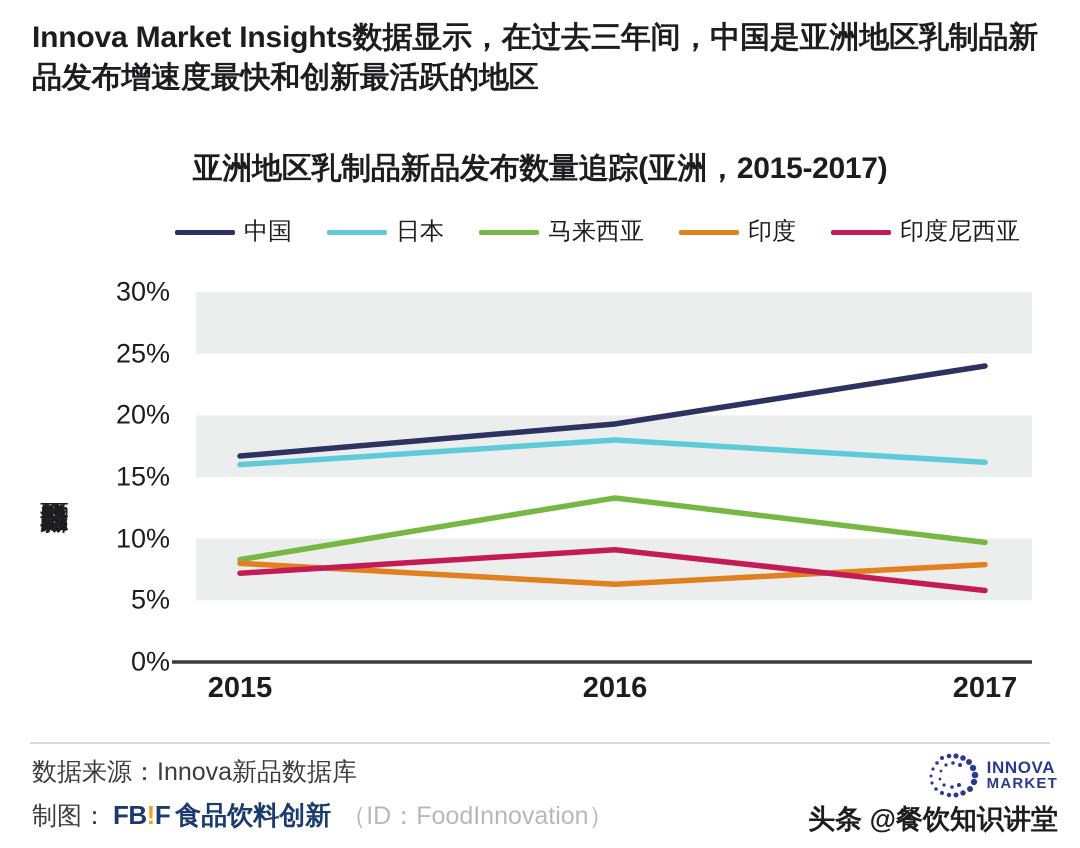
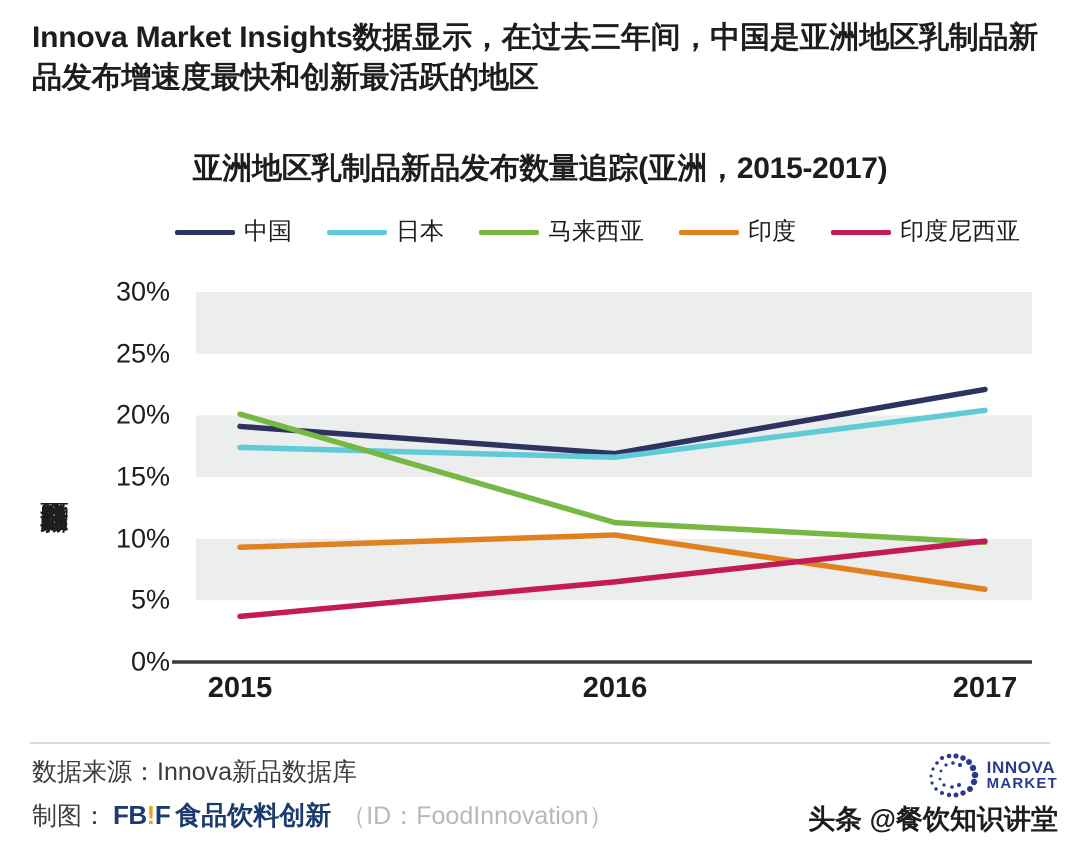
中国/2015: 16.7% -> 19.1%
日本/2015: 16.0% -> 17.4%
马来西亚/2015: 8.3% -> 20.1%
印度/2015: 8.0% -> 9.3%
印度尼西亚/2015: 7.2% -> 3.7%
中国/2016: 19.3% -> 16.9%
日本/2016: 18.0% -> 16.6%
马来西亚/2016: 13.3% -> 11.3%
印度/2016: 6.3% -> 10.3%
印度尼西亚/2016: 9.1% -> 6.5%
中国/2017: 24.0% -> 22.1%
日本/2017: 16.2% -> 20.4%
印度/2017: 7.9% -> 5.9%
印度尼西亚/2017: 5.8% -> 9.8%
